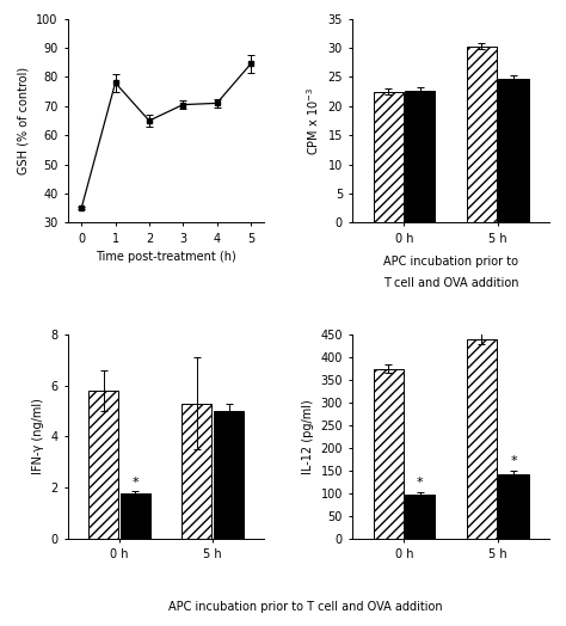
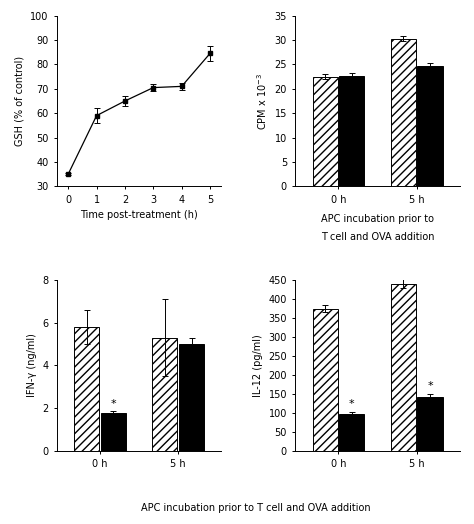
1: 78.0 -> 59.0
